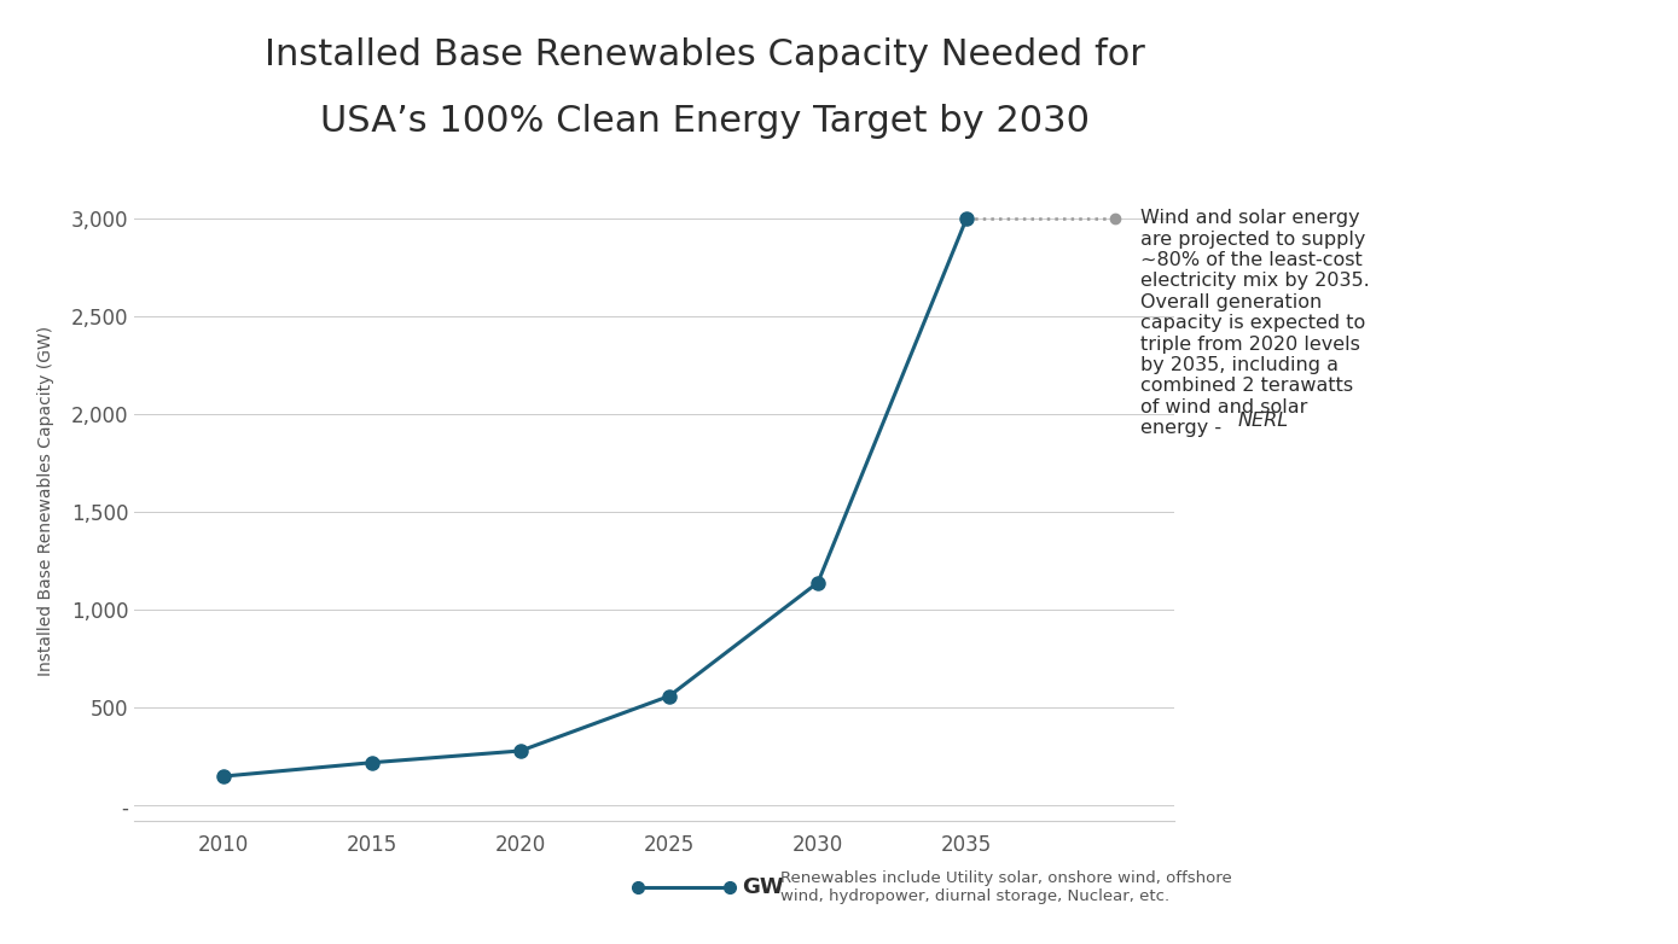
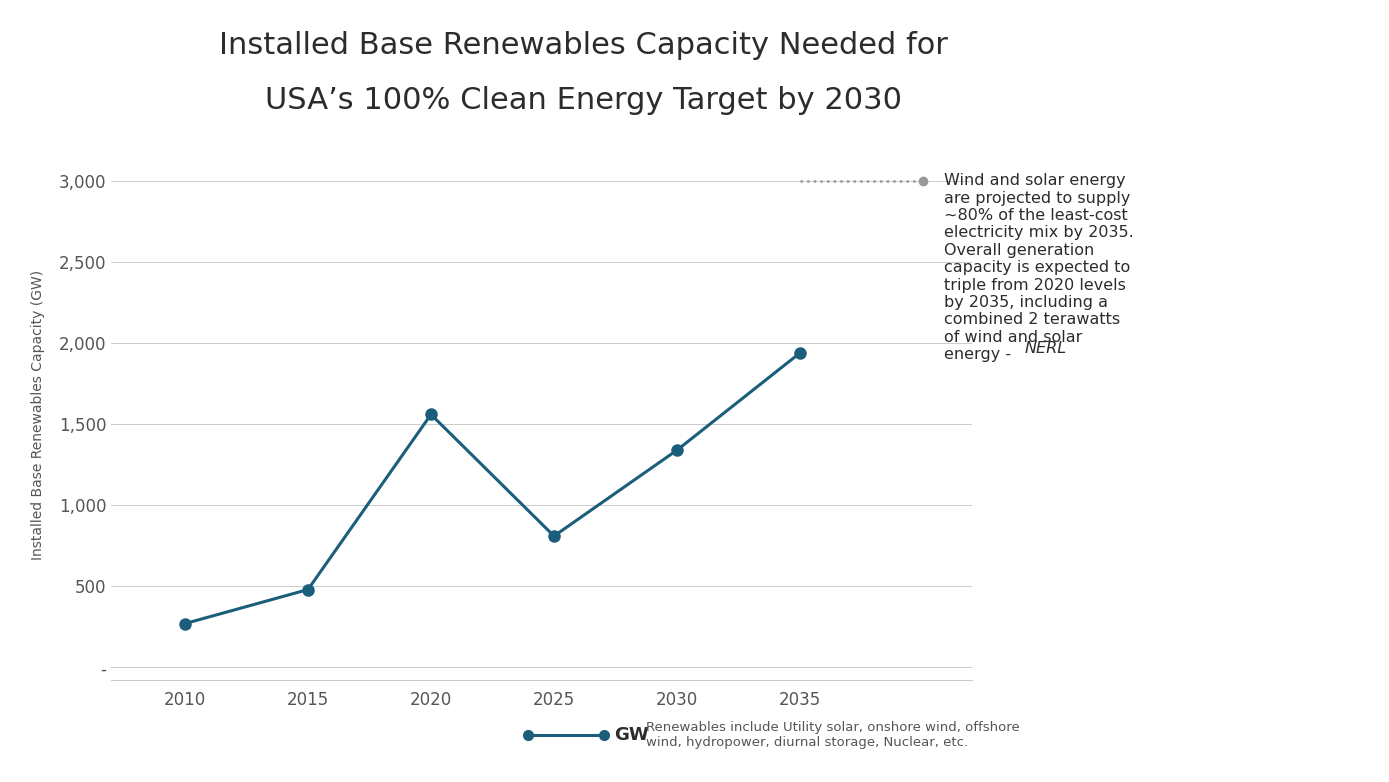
2010: 150 -> 270
2015: 220 -> 480
2020: 280 -> 1,560
2025: 560 -> 810
2030: 1,140 -> 1,340
2035: 3,000 -> 1,940
